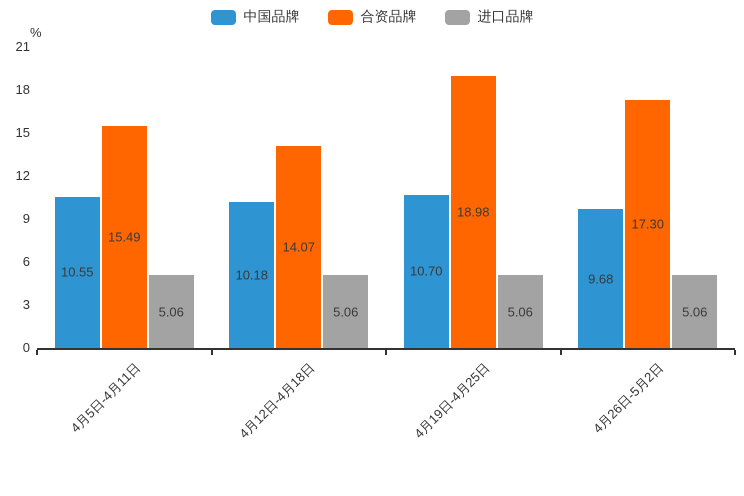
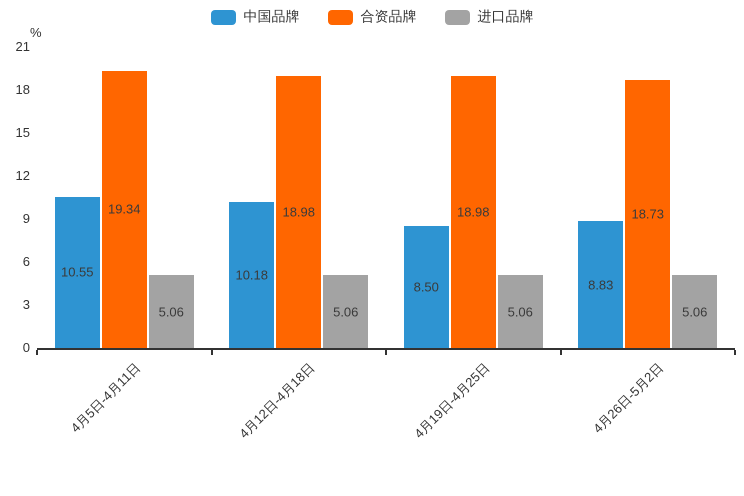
合资品牌/4月5日-4月11日: 15.49 -> 19.34
合资品牌/4月12日-4月18日: 14.07 -> 18.98
中国品牌/4月19日-4月25日: 10.70 -> 8.50
中国品牌/4月26日-5月2日: 9.68 -> 8.83
合资品牌/4月26日-5月2日: 17.30 -> 18.73
